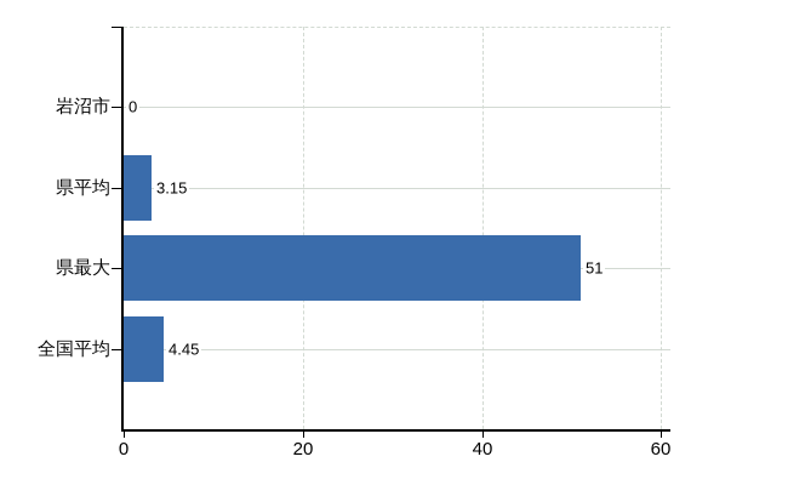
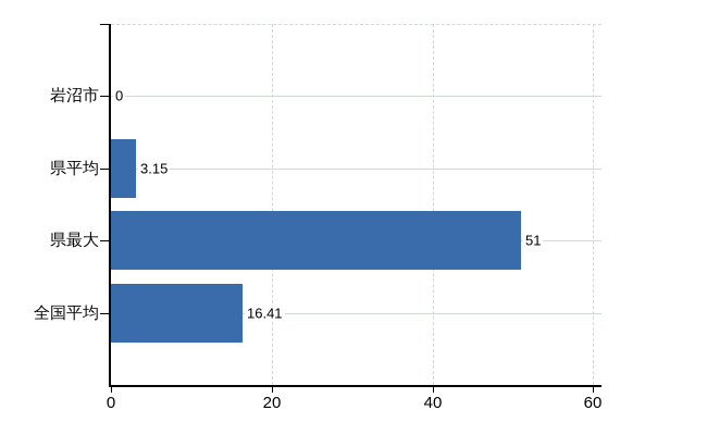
全国平均: 4.45 -> 16.41
